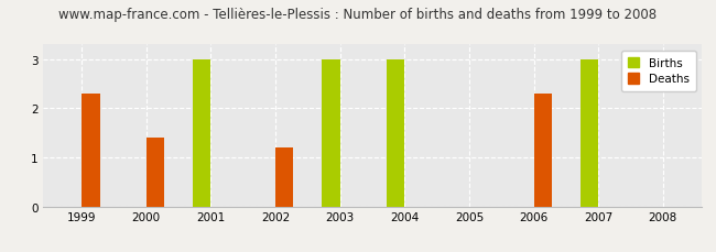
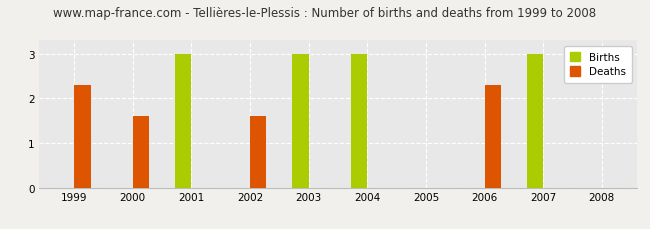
Deaths/2000: 1.4 -> 1.6
Deaths/2002: 1.2 -> 1.6
